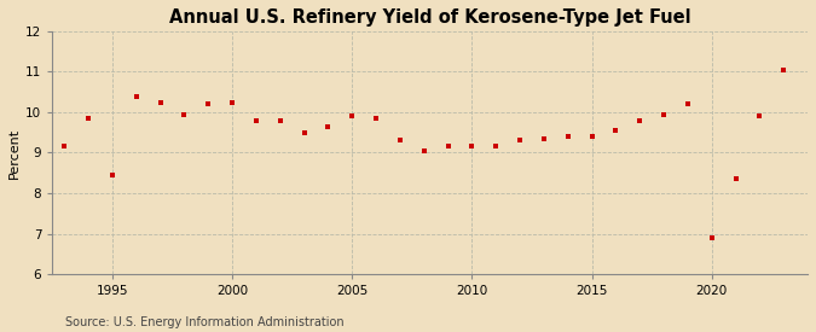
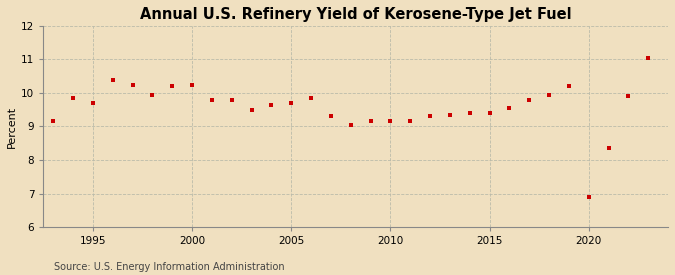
1995: 8.45 -> 9.70
2005: 9.90 -> 9.70
